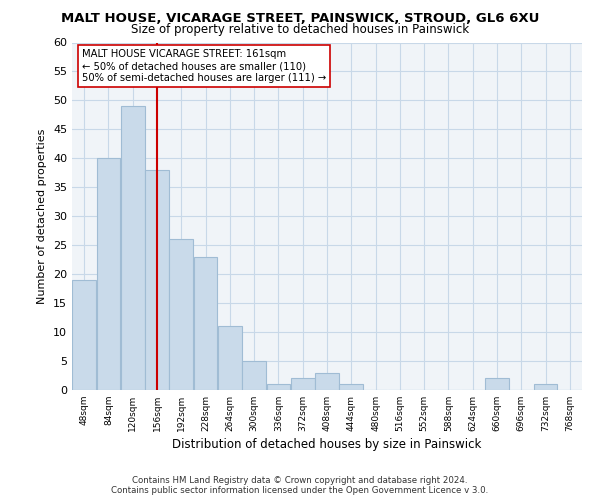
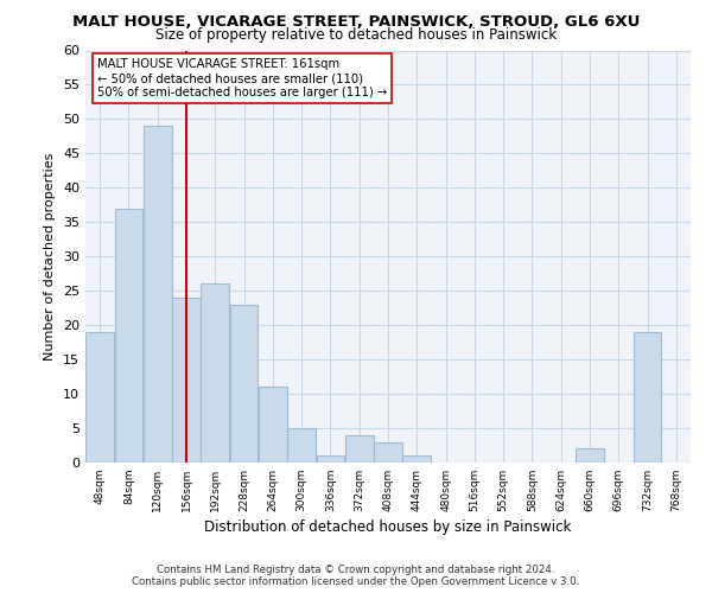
84sqm: 40 -> 37
156sqm: 38 -> 24
372sqm: 2 -> 4
732sqm: 1 -> 19
